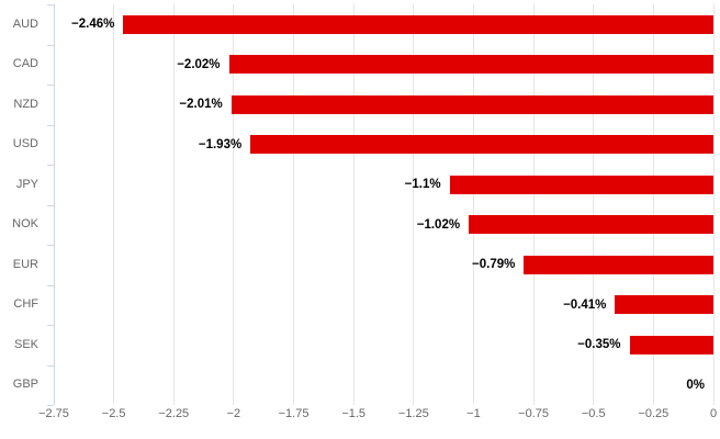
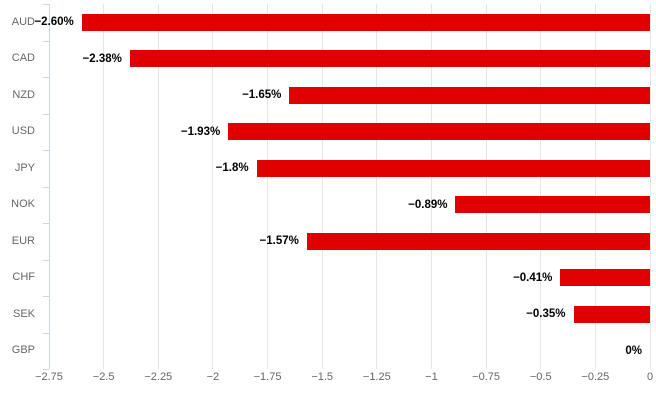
AUD: −2.46% -> −2.60%
CAD: −2.02% -> −2.38%
NZD: −2.01% -> −1.65%
JPY: −1.1% -> −1.8%
NOK: −1.02% -> −0.89%
EUR: −0.79% -> −1.57%
